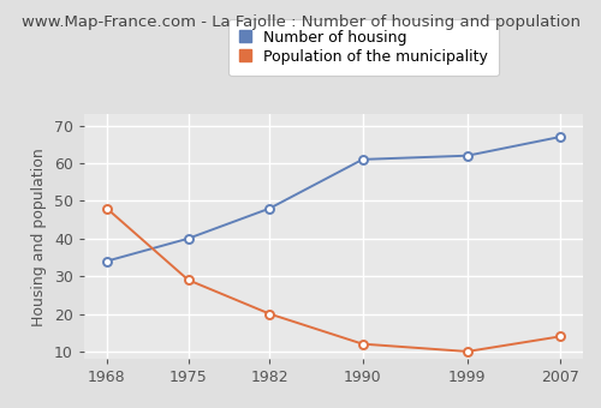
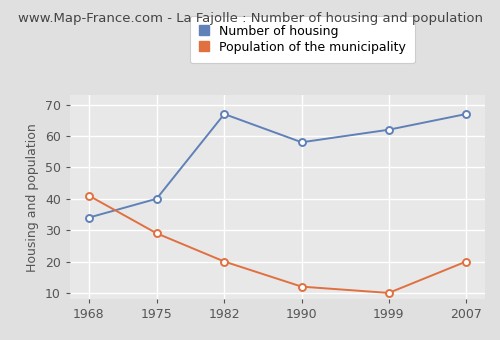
Population of the municipality/1968: 48 -> 41
Number of housing/1982: 48 -> 67
Number of housing/1990: 61 -> 58
Population of the municipality/2007: 14 -> 20
